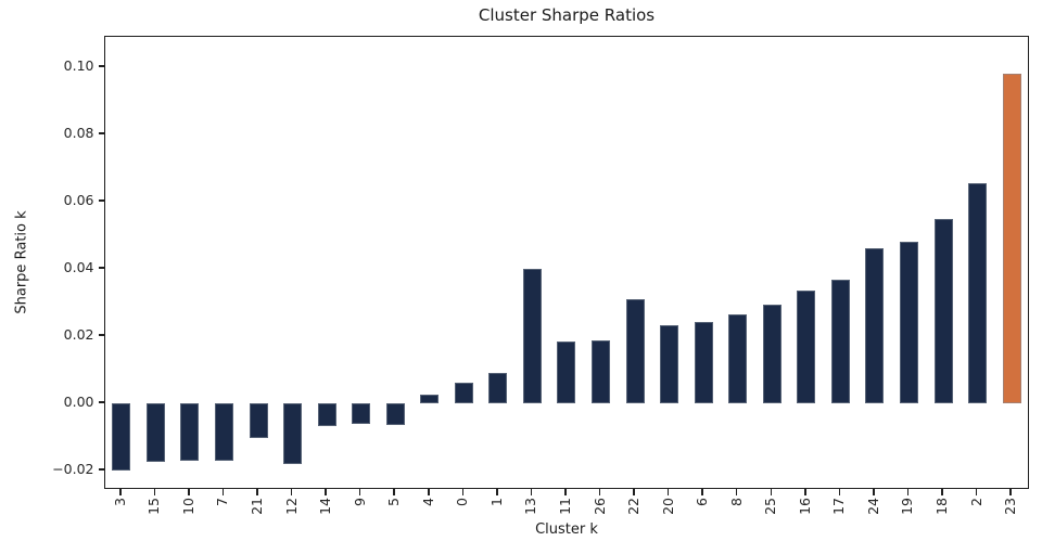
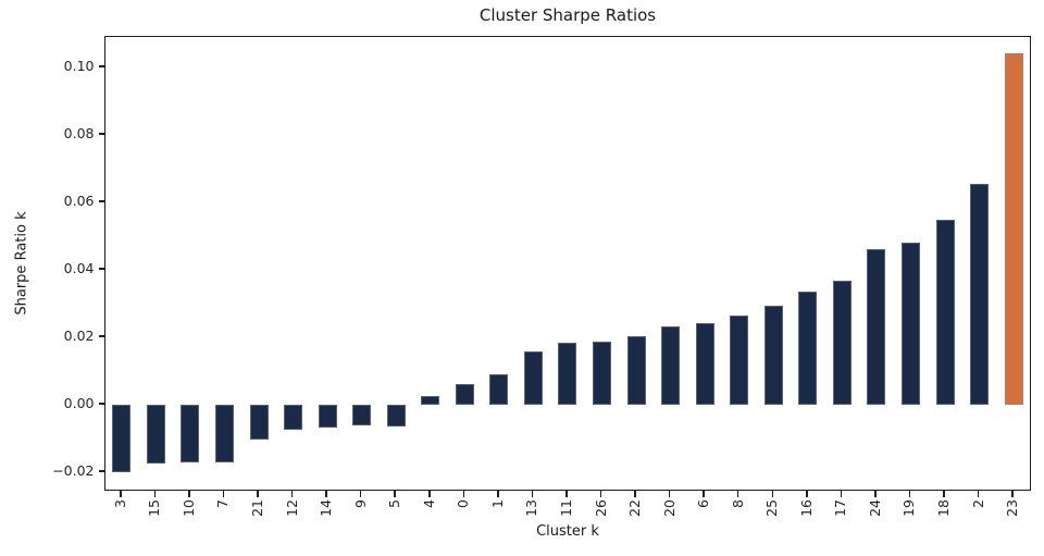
12: -0.018 -> -0.007
13: 0.040 -> 0.016
22: 0.031 -> 0.020
23: 0.098 -> 0.104
